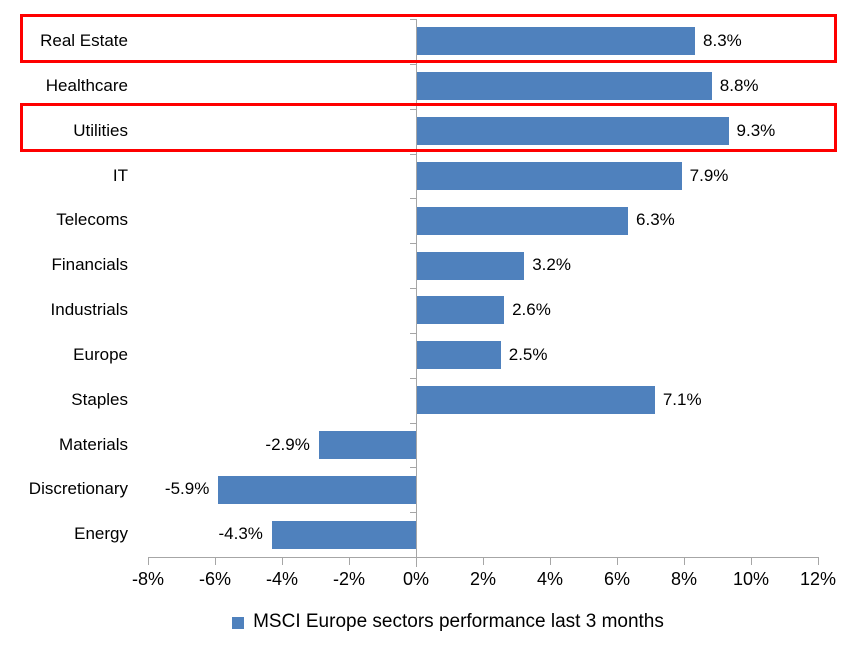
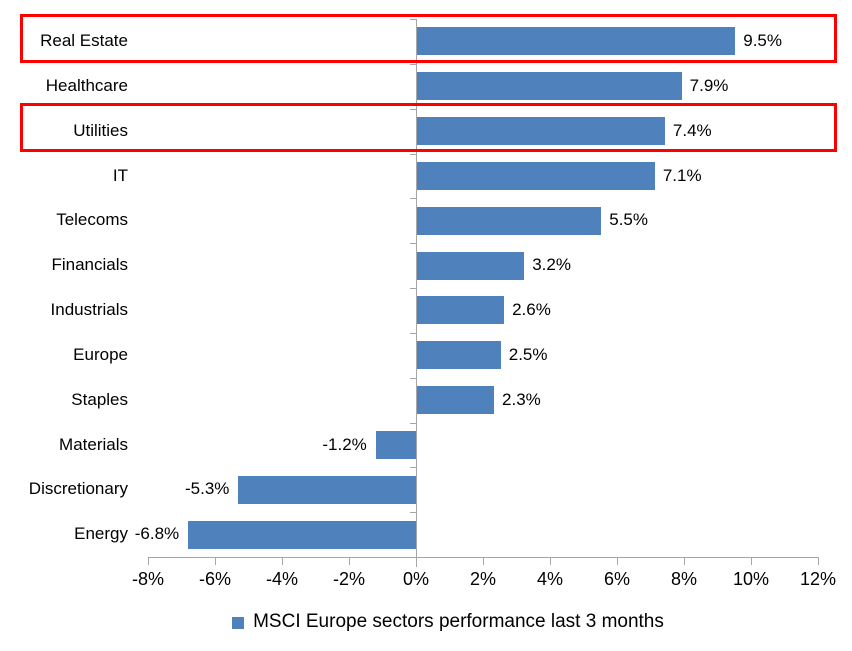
Real Estate: 8.3% -> 9.5%
Healthcare: 8.8% -> 7.9%
Utilities: 9.3% -> 7.4%
IT: 7.9% -> 7.1%
Telecoms: 6.3% -> 5.5%
Staples: 7.1% -> 2.3%
Materials: -2.9% -> -1.2%
Discretionary: -5.9% -> -5.3%
Energy: -4.3% -> -6.8%
